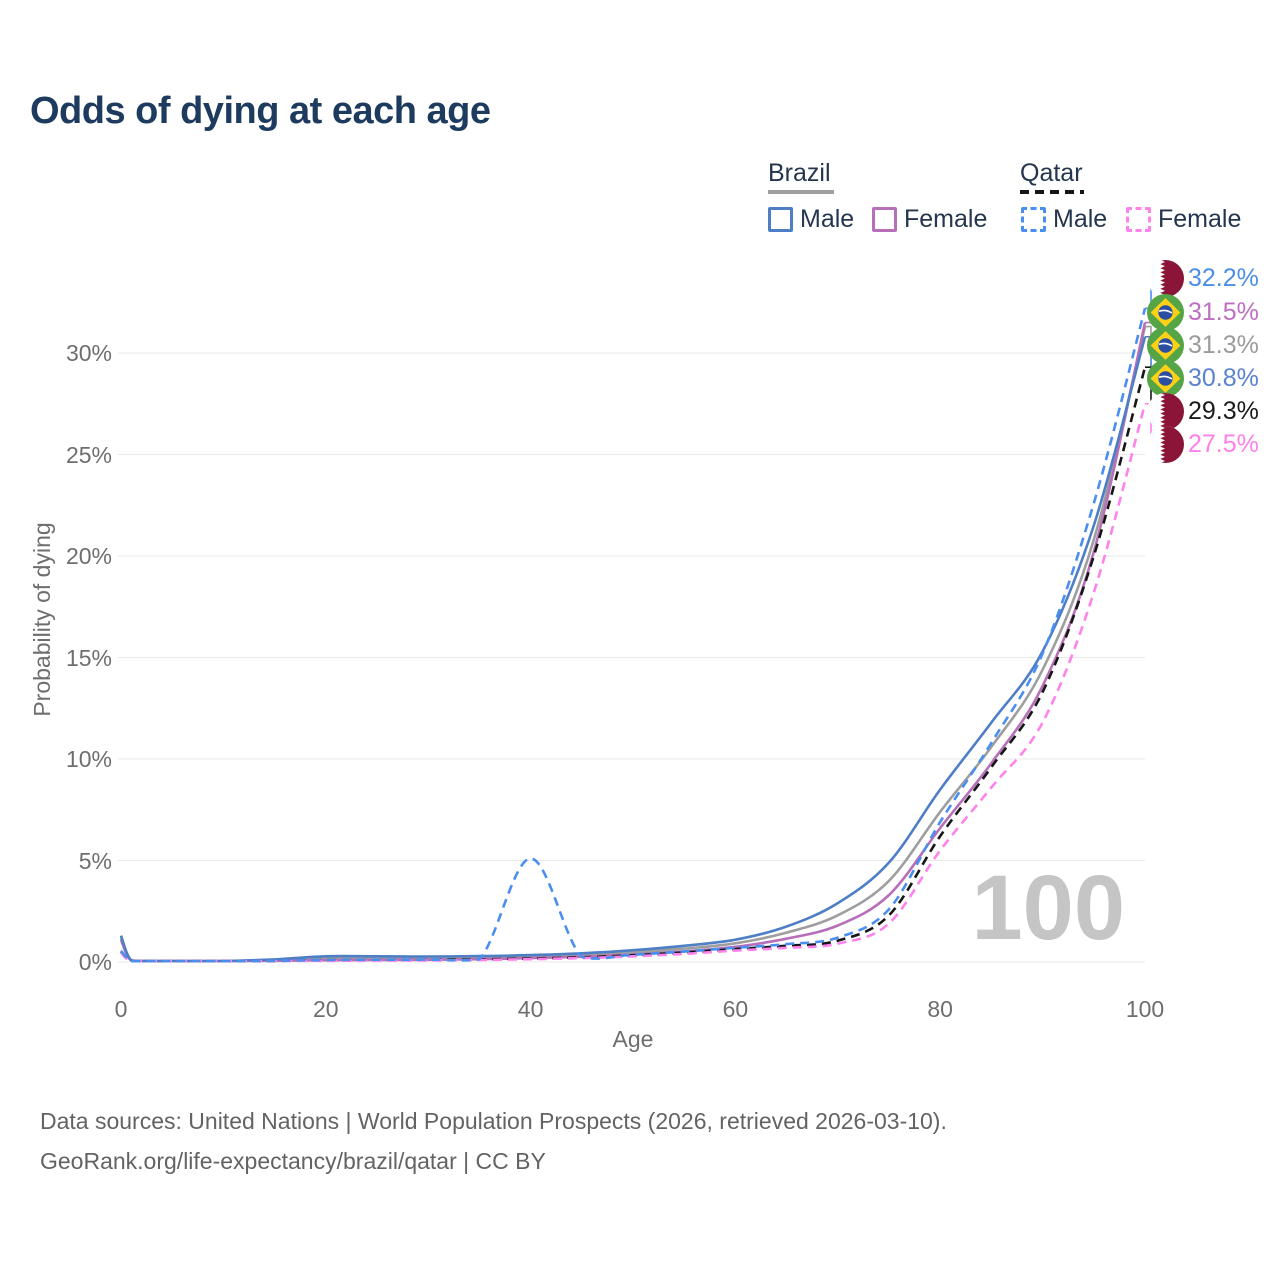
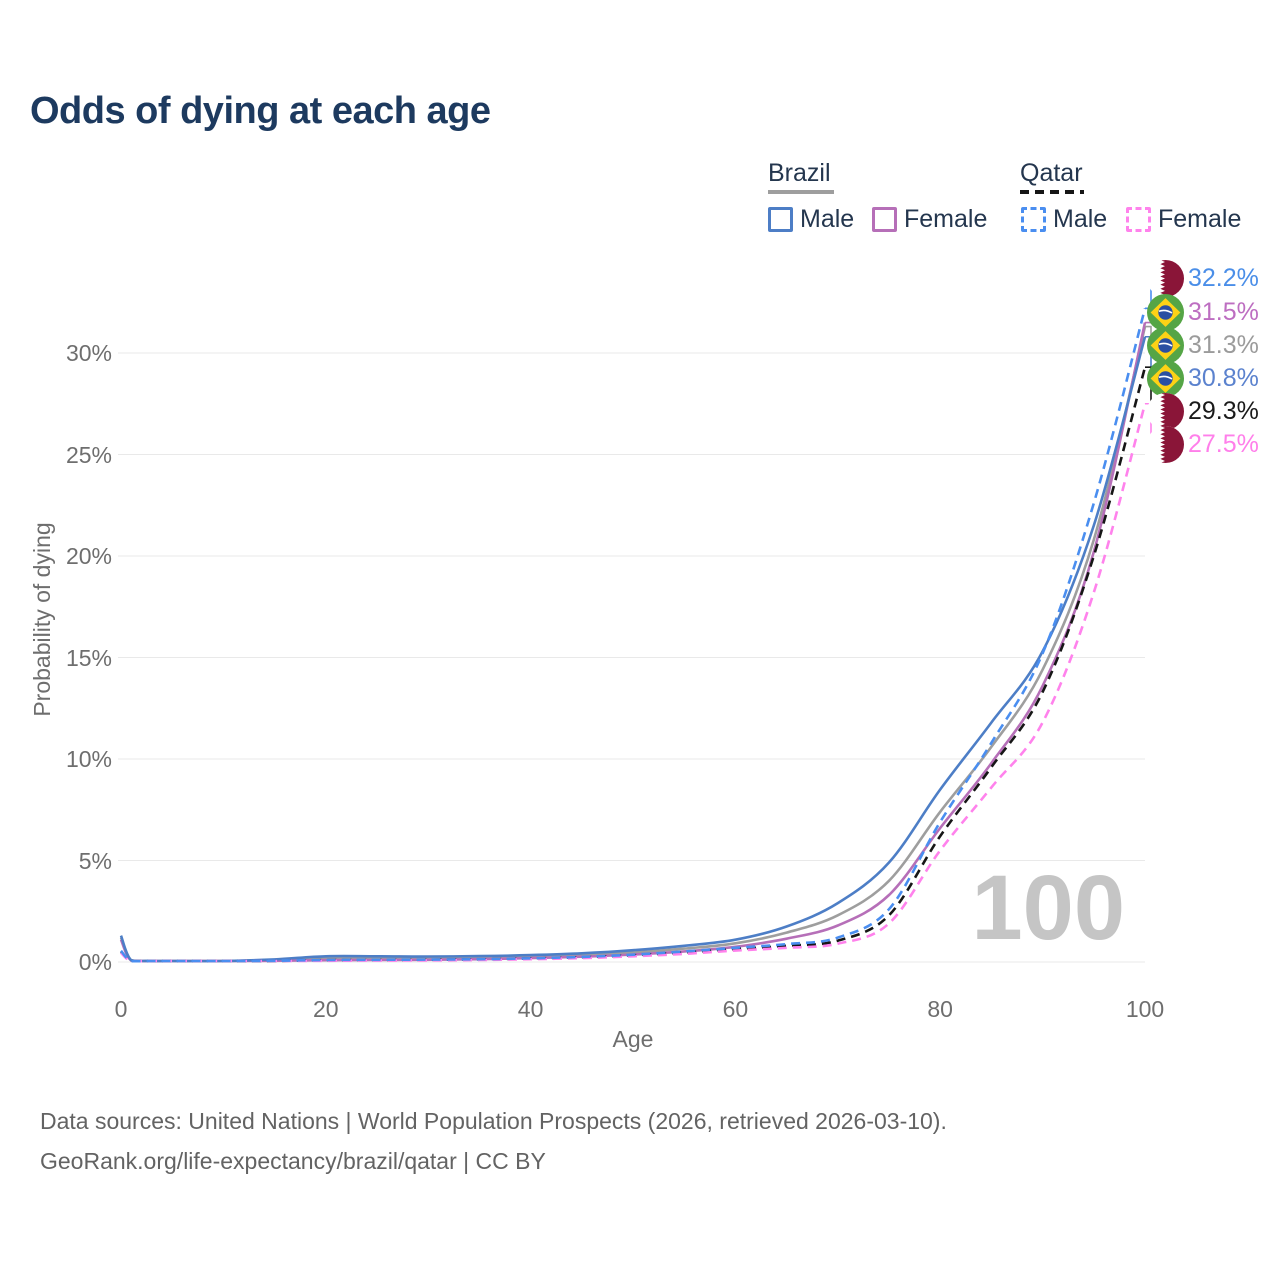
Qatar Male/40: 5.1% -> 0.2%
